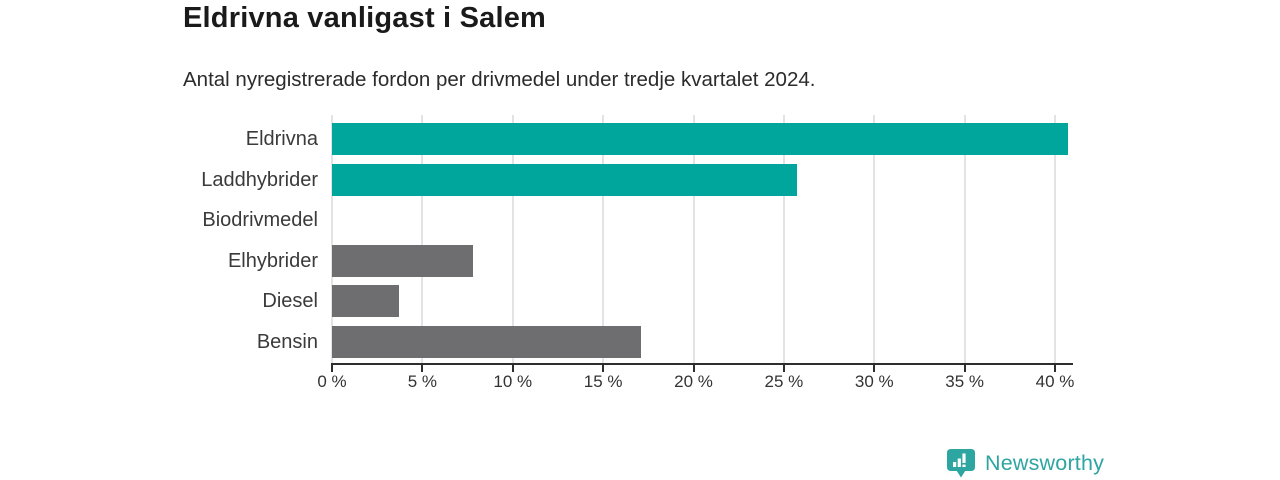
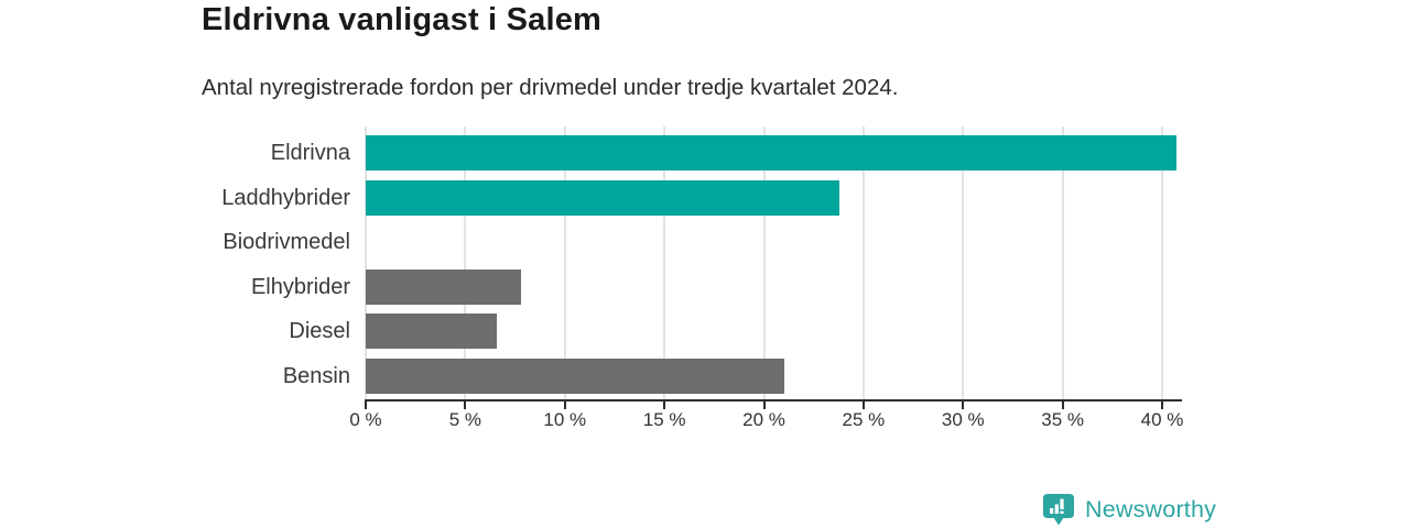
Laddhybrider: 25.7% -> 23.8%
Diesel: 3.7% -> 6.6%
Bensin: 17.1% -> 21.0%
